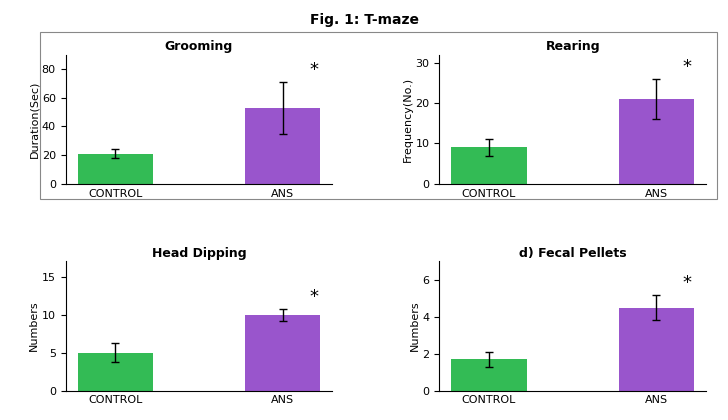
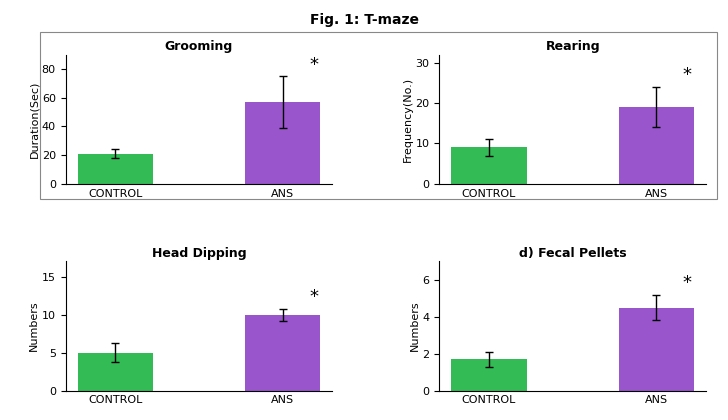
Grooming/ANS: 53 -> 57
Rearing/ANS: 21 -> 19
